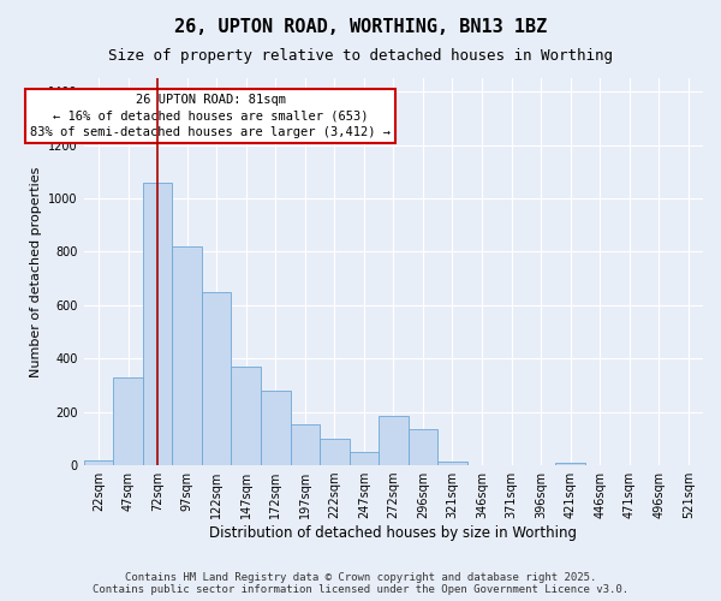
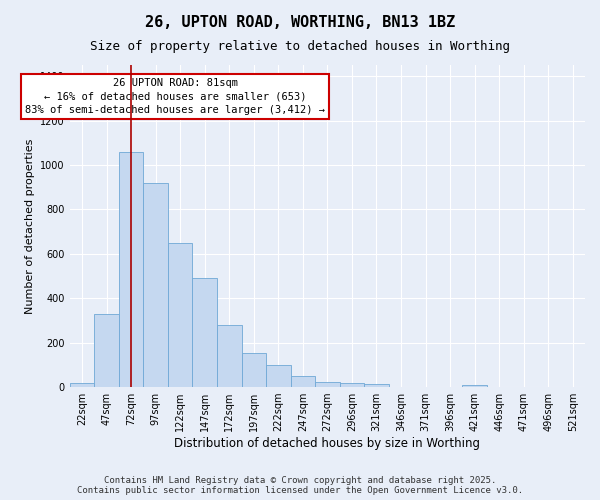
97sqm: 820 -> 920
147sqm: 370 -> 490
272sqm: 185 -> 22
296sqm: 135 -> 18
